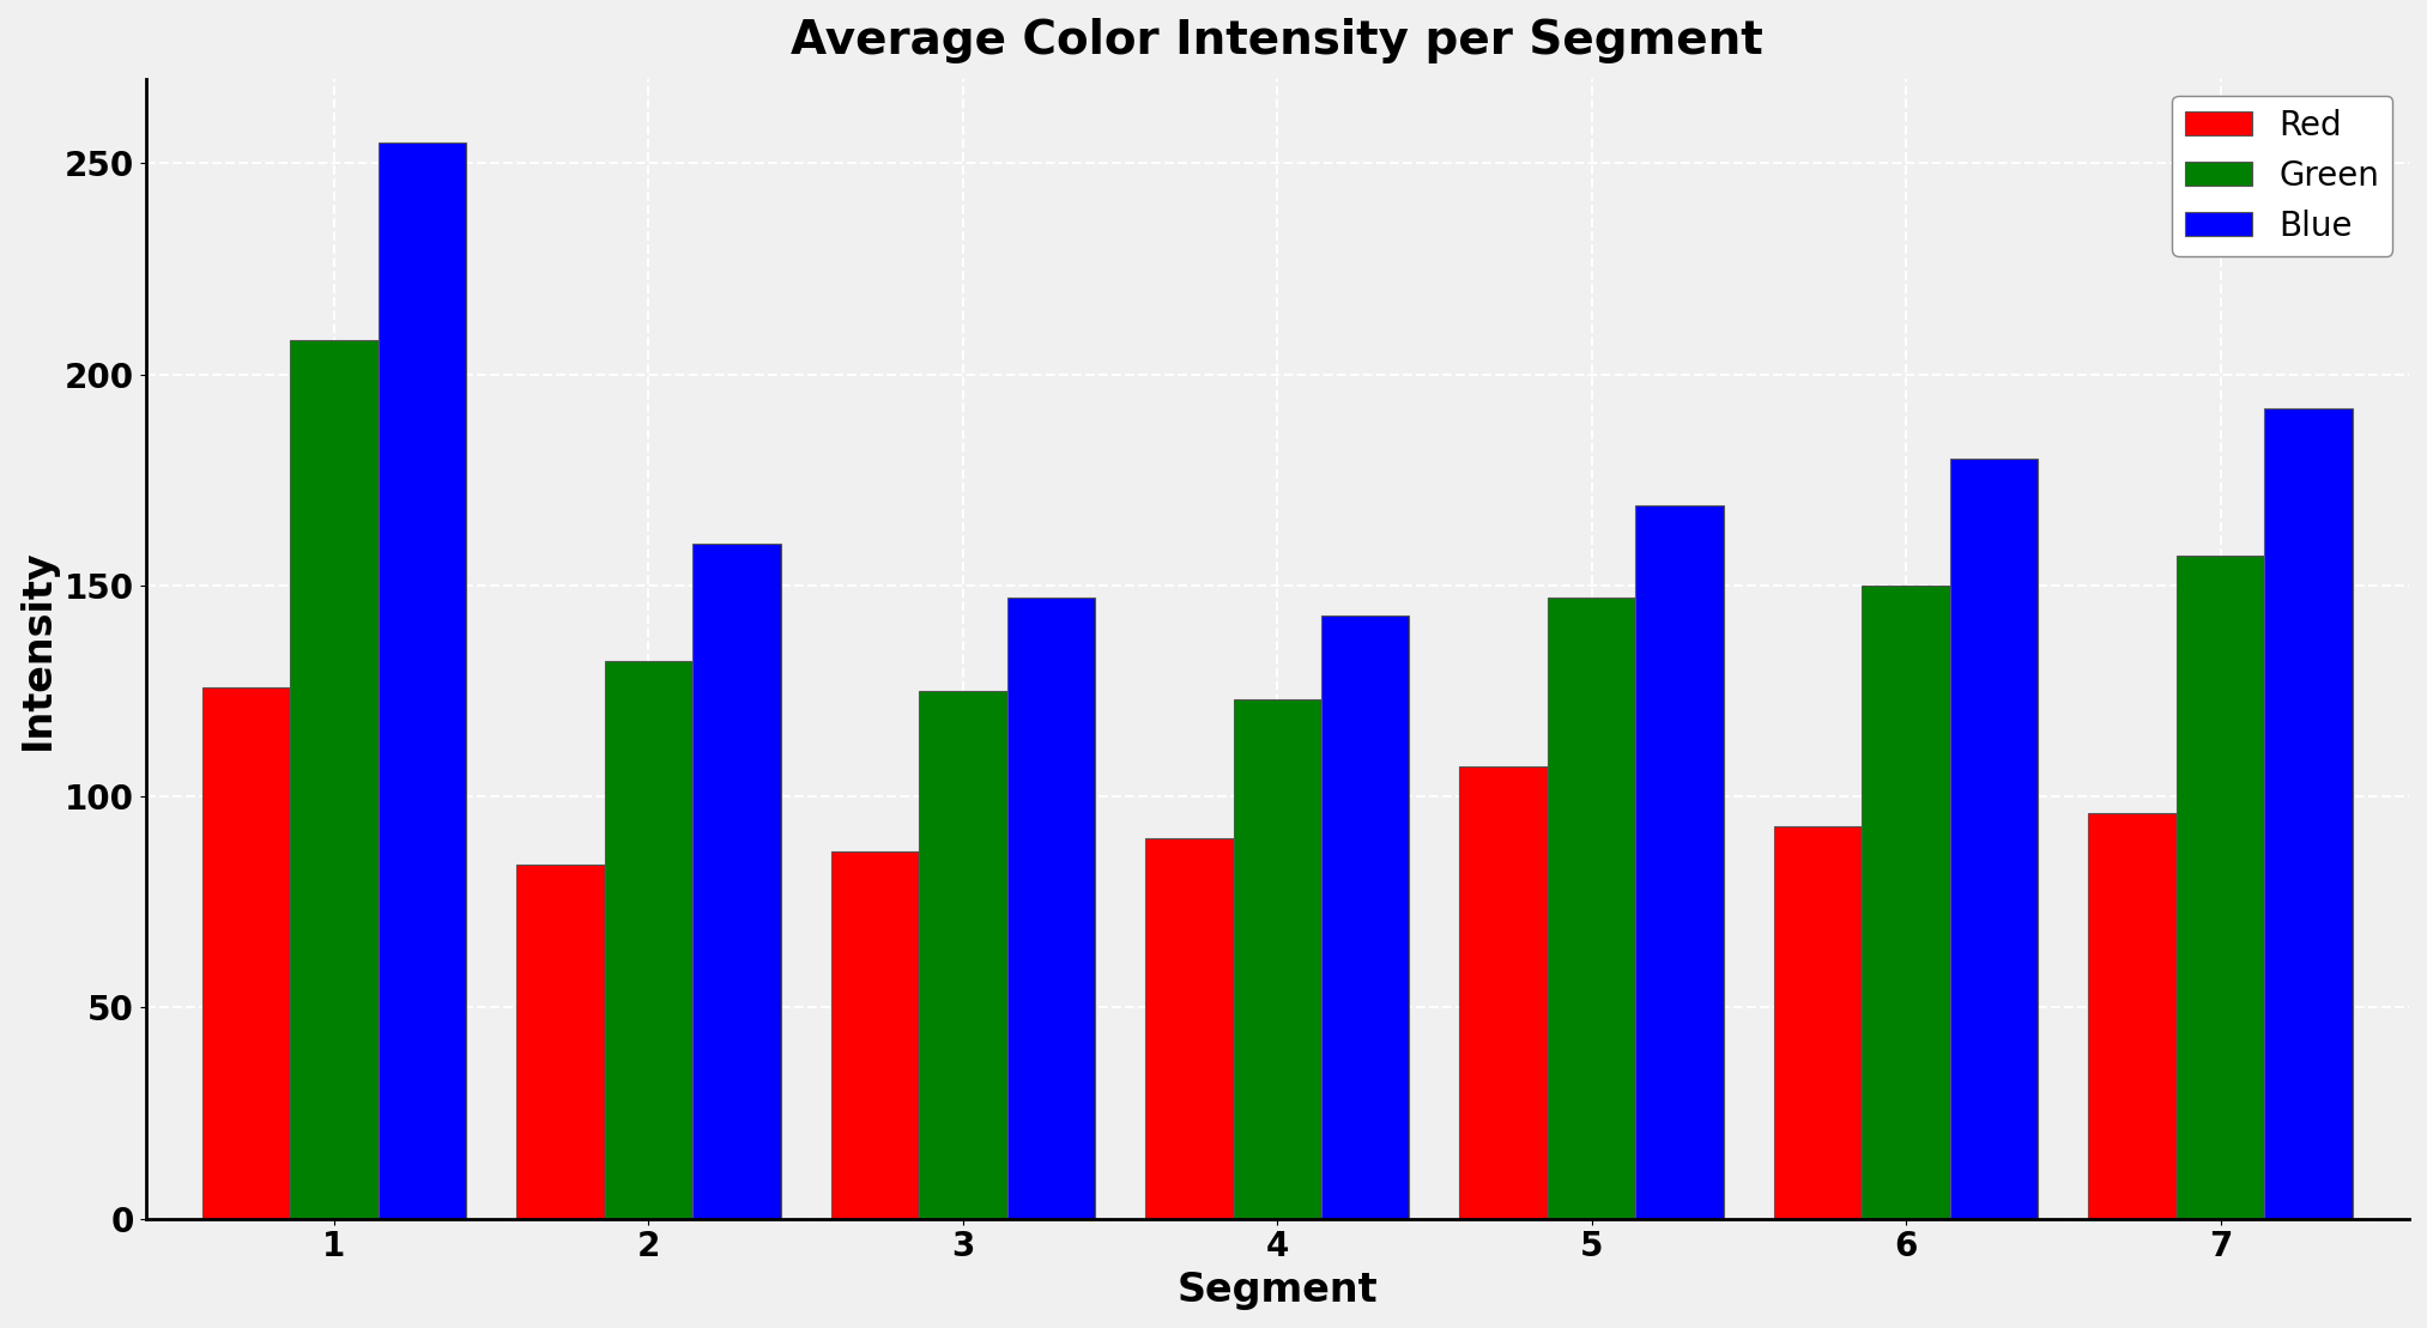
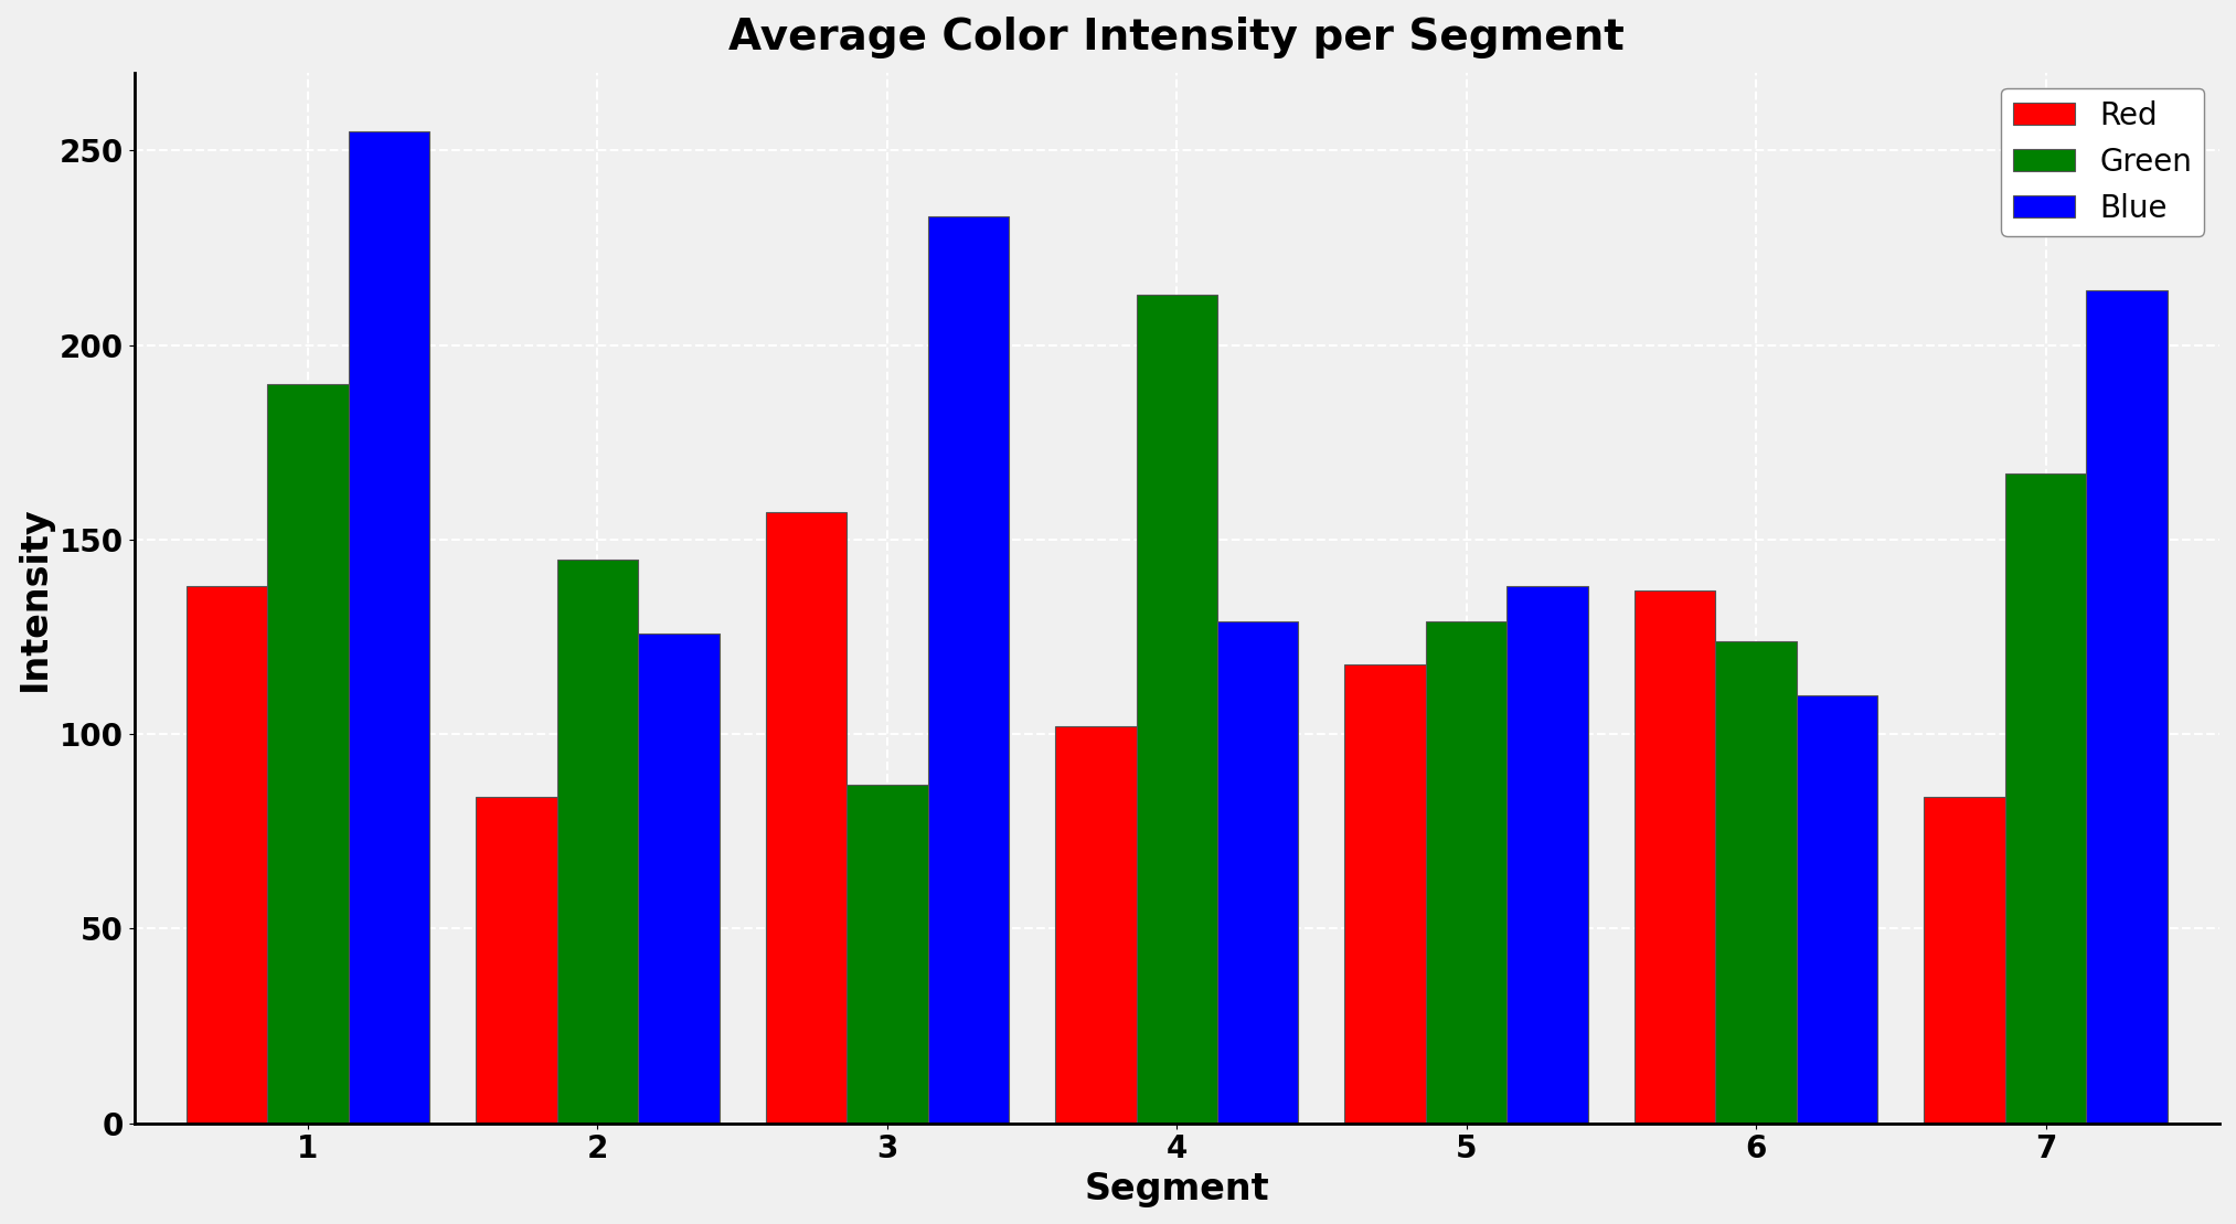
Red/1: 126 -> 138
Green/1: 208 -> 190
Green/2: 132 -> 145
Blue/2: 160 -> 126
Red/3: 87 -> 157
Green/3: 125 -> 87
Blue/3: 147 -> 233
Red/4: 90 -> 102
Green/4: 123 -> 213
Blue/4: 143 -> 129
Red/5: 107 -> 118
Green/5: 147 -> 129
Blue/5: 169 -> 138
Red/6: 93 -> 137
Green/6: 150 -> 124
Blue/6: 180 -> 110
Red/7: 96 -> 84
Green/7: 157 -> 167
Blue/7: 192 -> 214
